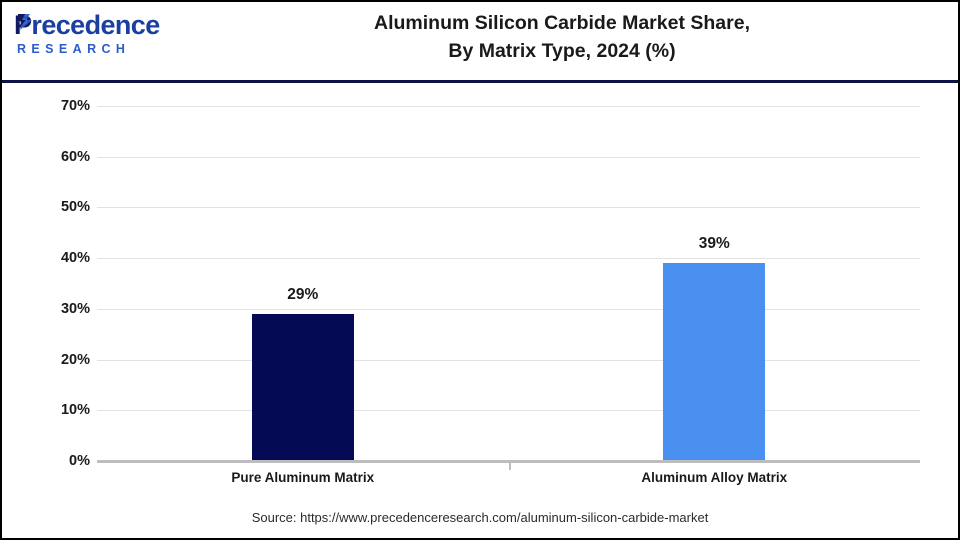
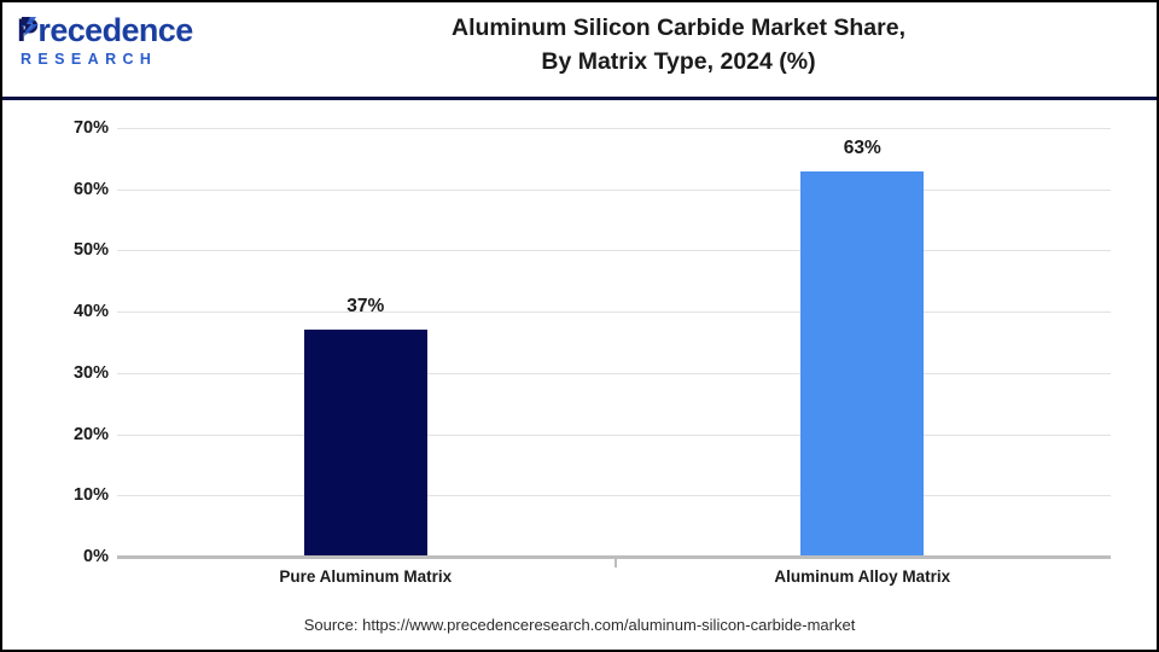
Pure Aluminum Matrix: 29% -> 37%
Aluminum Alloy Matrix: 39% -> 63%
